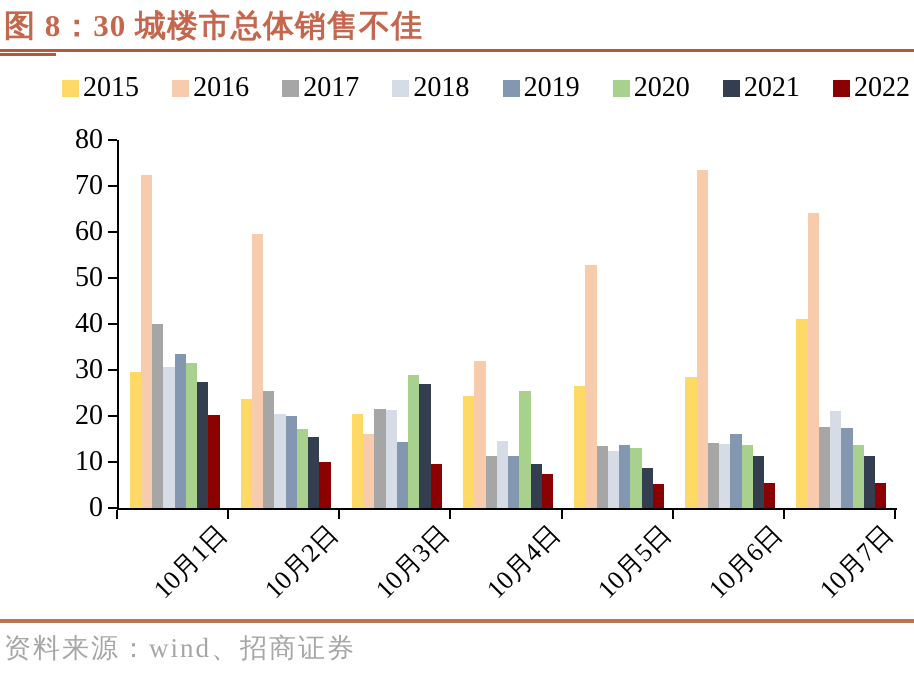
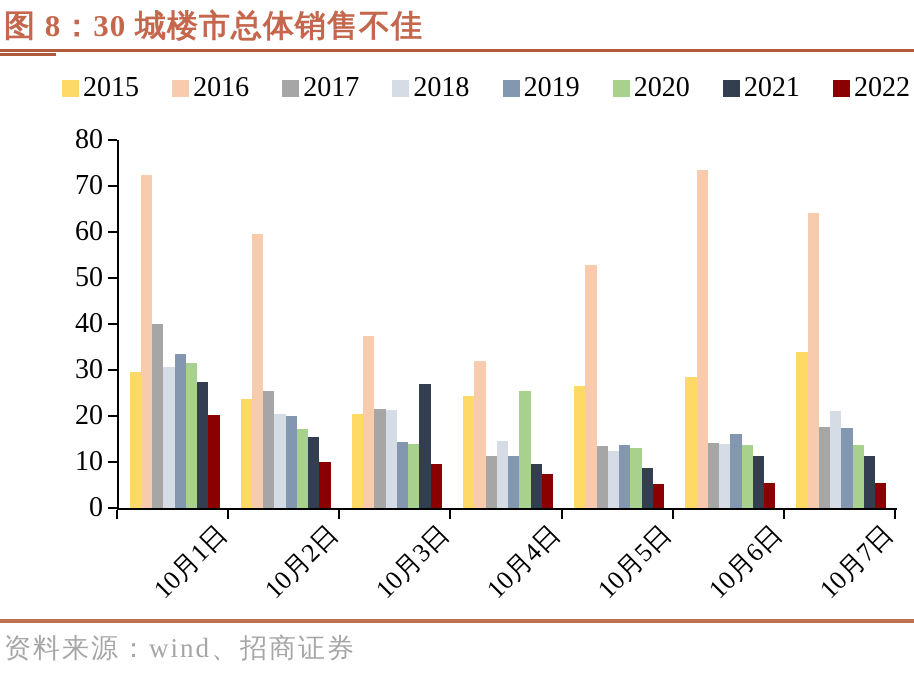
2016/10月3日: 16 -> 37
2020/10月3日: 29 -> 14
2015/10月7日: 41 -> 34
